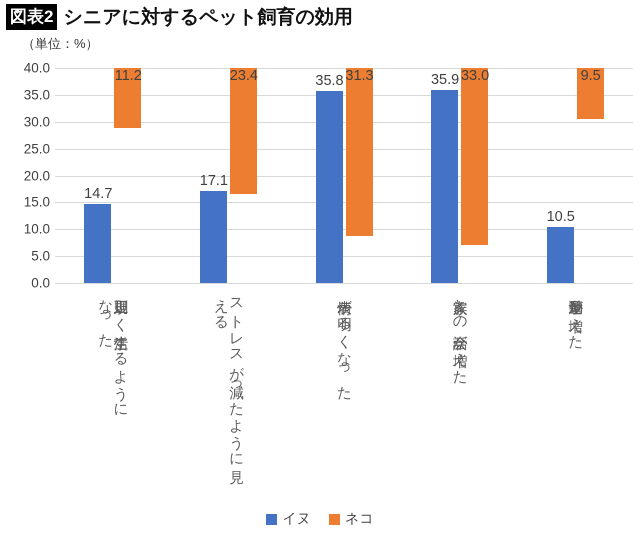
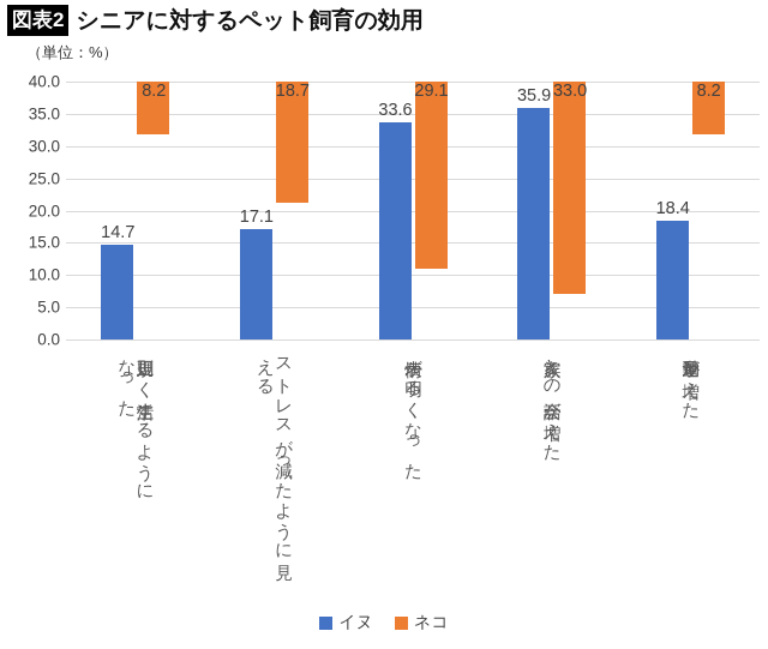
ネコ/規則正しく生活するようになった: 11.2 -> 8.2
ネコ/ストレスが減ったように見える: 23.4 -> 18.7
イヌ/表情が明るくなった: 35.8 -> 33.6
ネコ/表情が明るくなった: 31.3 -> 29.1
イヌ/運動量が増えた: 10.5 -> 18.4
ネコ/運動量が増えた: 9.5 -> 8.2
